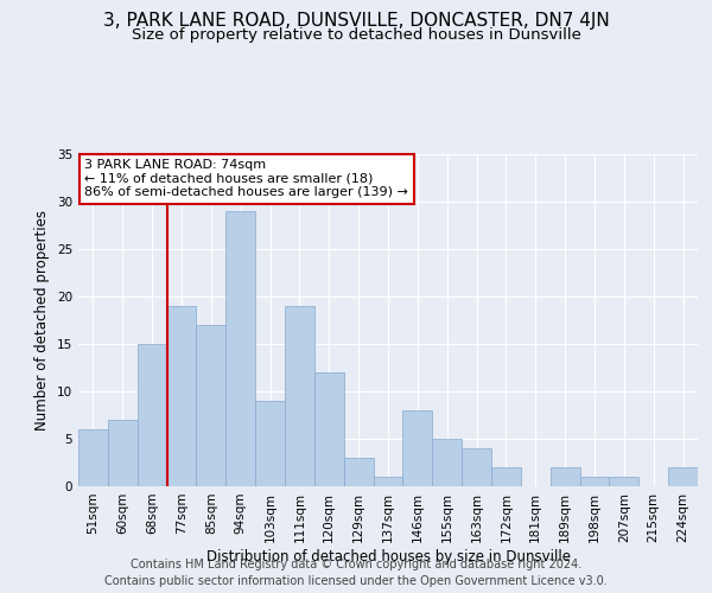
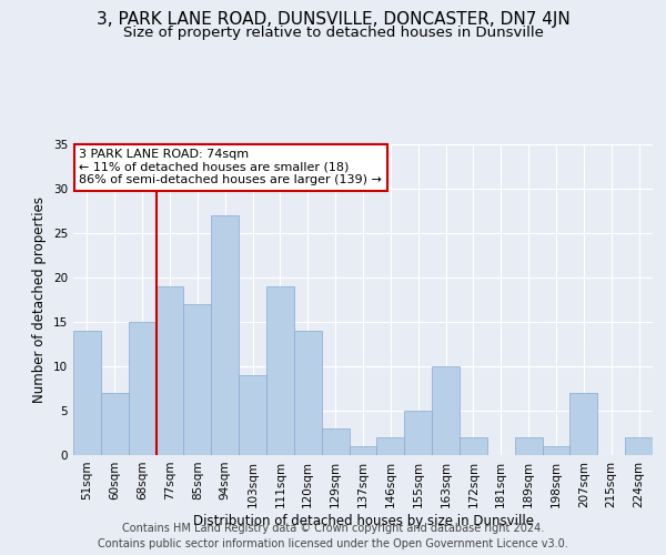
51sqm: 6 -> 14
94sqm: 29 -> 27
120sqm: 12 -> 14
146sqm: 8 -> 2
163sqm: 4 -> 10
207sqm: 1 -> 7
